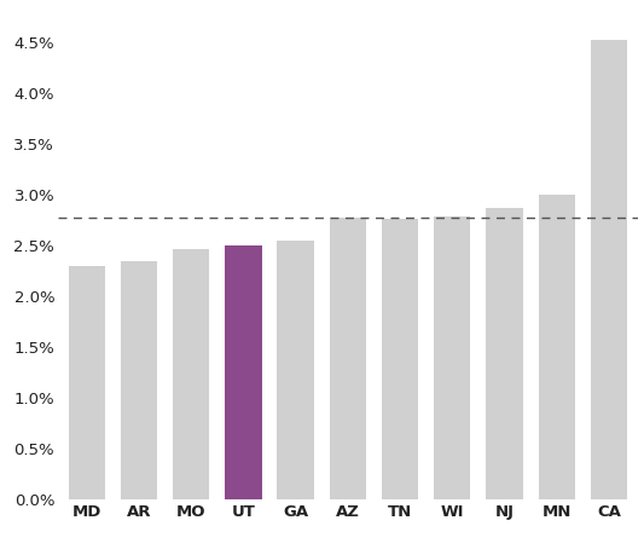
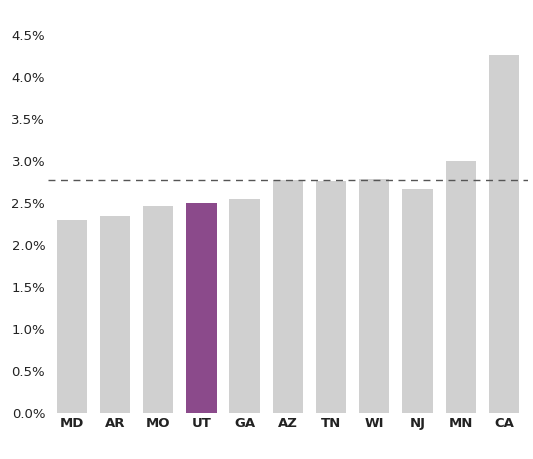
NJ: 2.87% -> 2.66%
CA: 4.52% -> 4.26%
